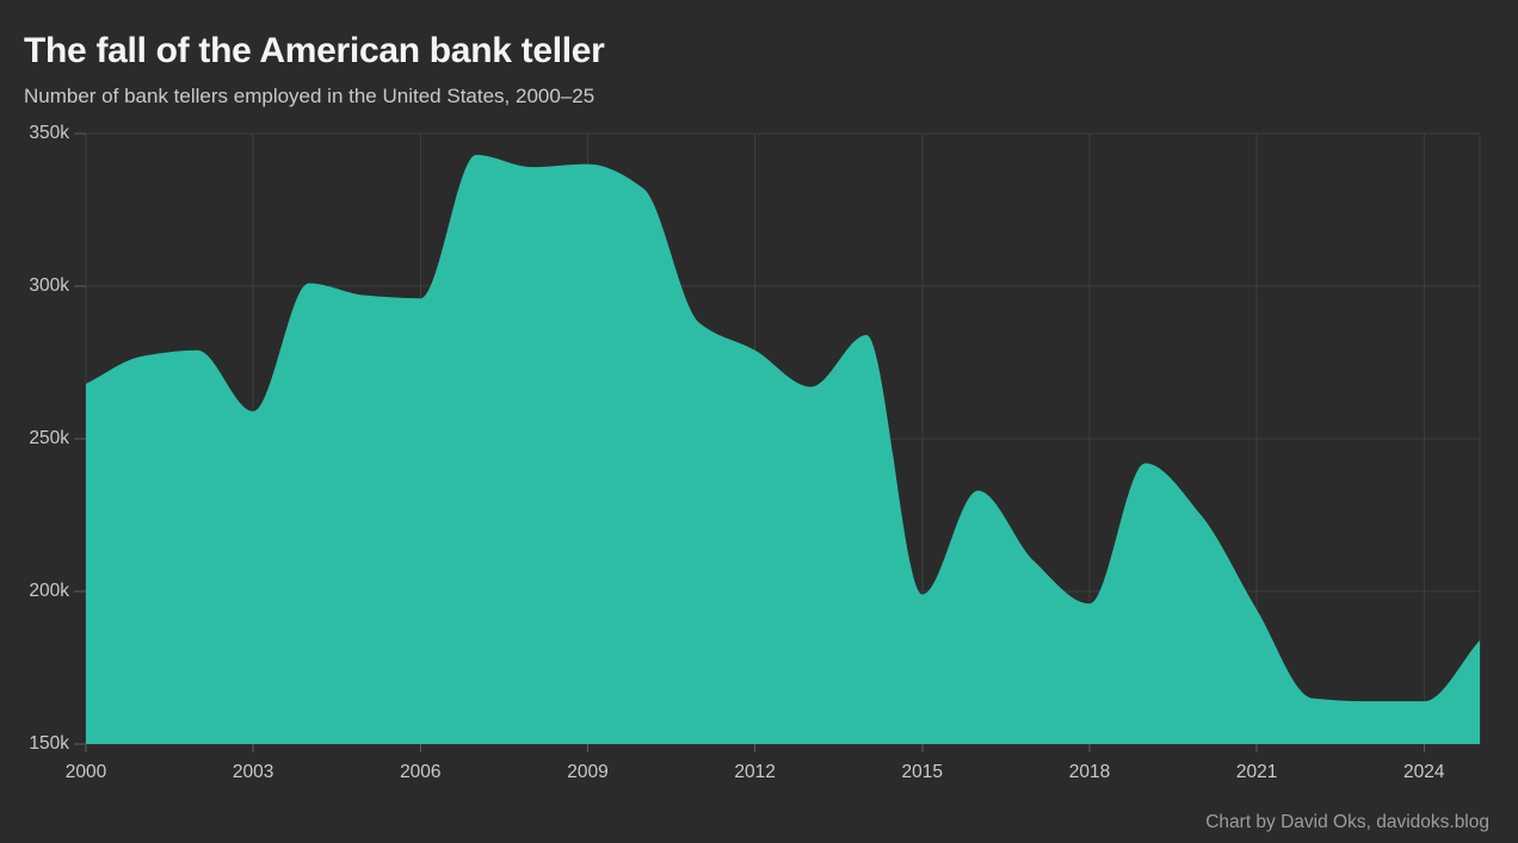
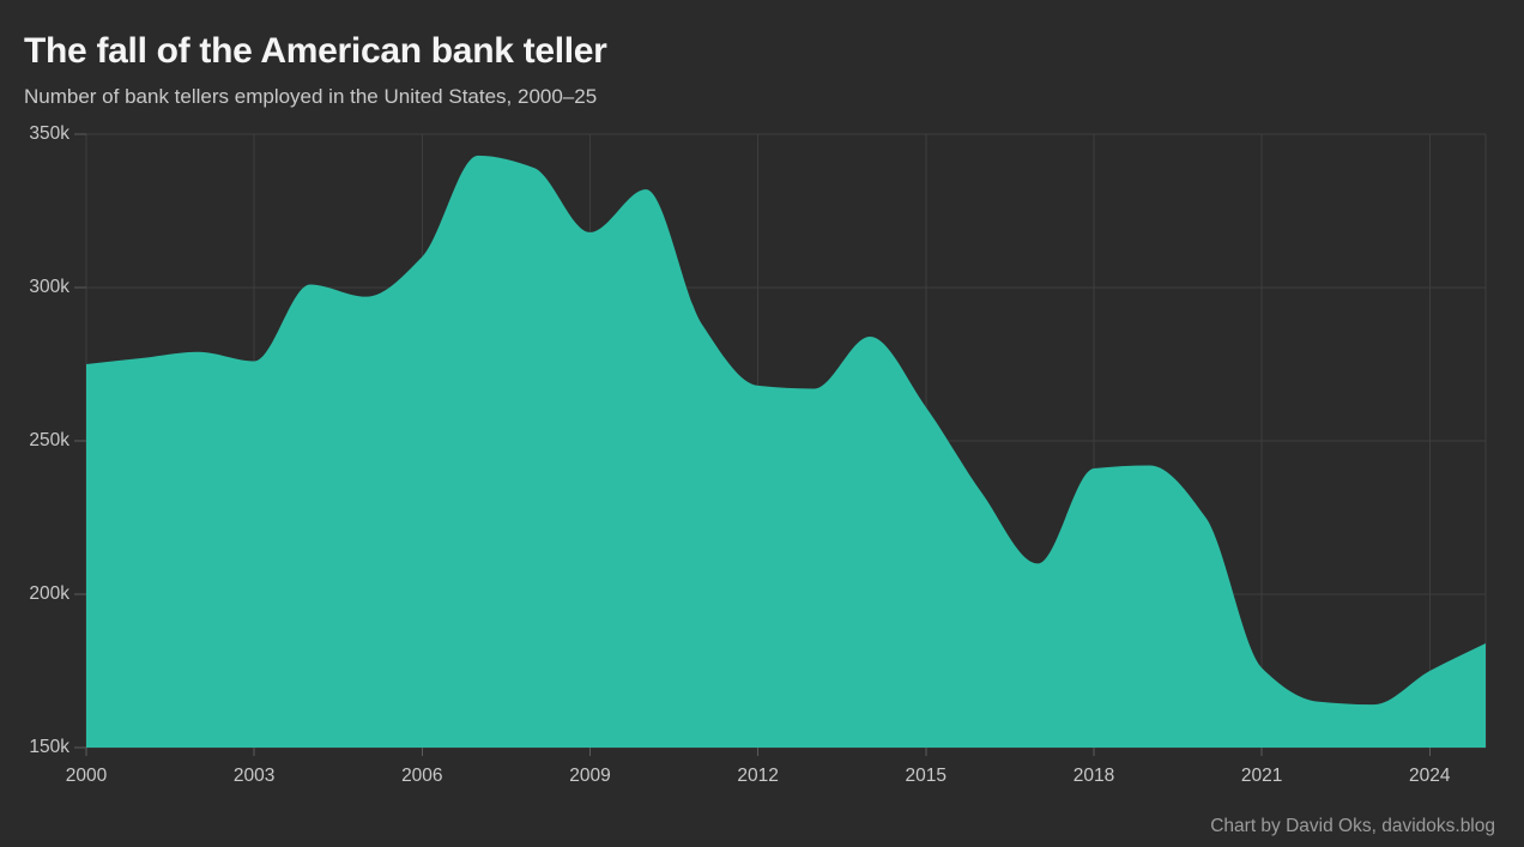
2000: 268k -> 275k
2003: 259k -> 276k
2006: 296k -> 310k
2009: 340k -> 318k
2012: 279k -> 268k
2015: 199k -> 261k
2018: 196k -> 241k
2021: 194k -> 176k
2024: 164k -> 175k
